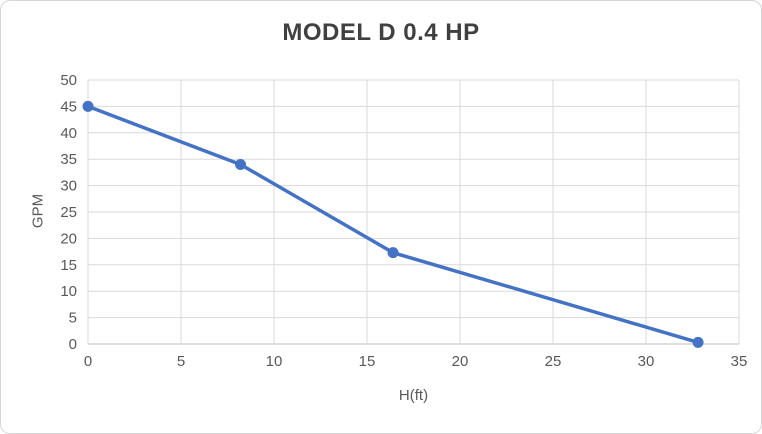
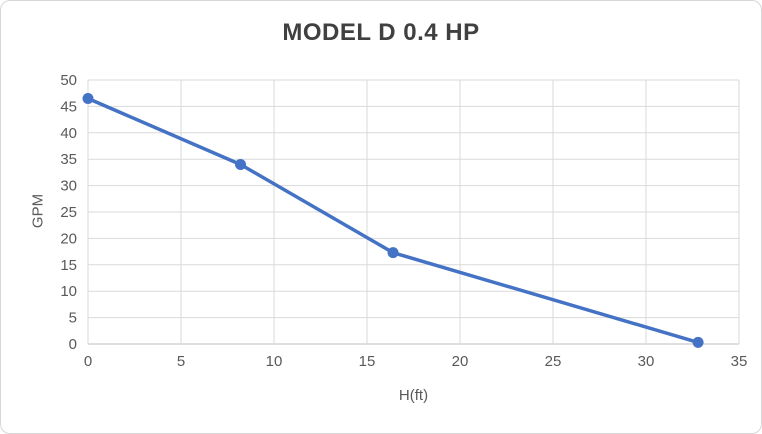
0: 45 -> 46
